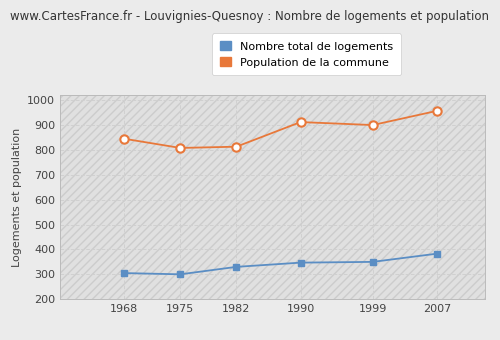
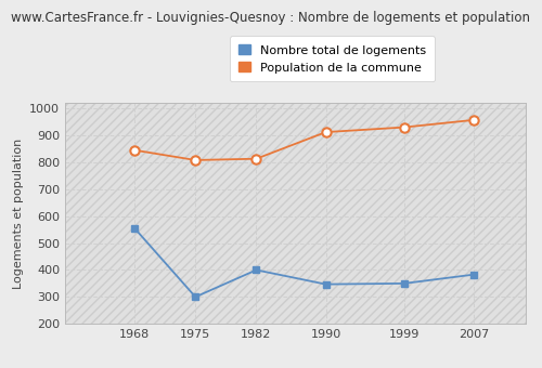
Nombre total de logements/1968: 305 -> 555
Nombre total de logements/1982: 330 -> 400
Population de la commune/1999: 900 -> 930
